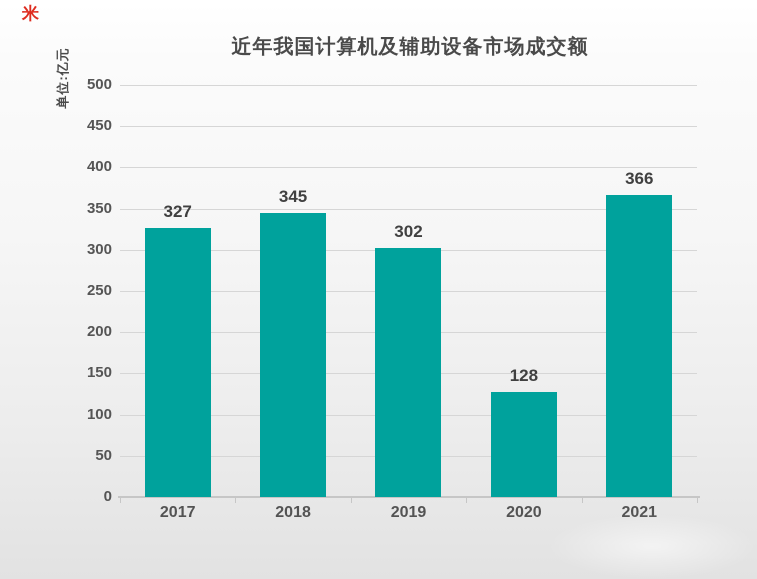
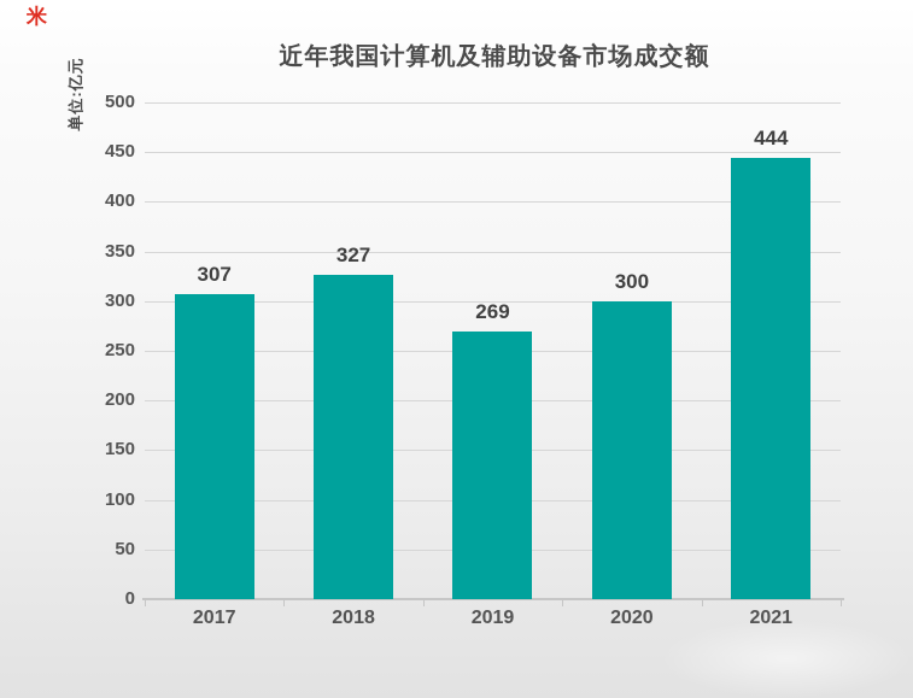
2017: 327 -> 307
2018: 345 -> 327
2019: 302 -> 269
2020: 128 -> 300
2021: 366 -> 444
